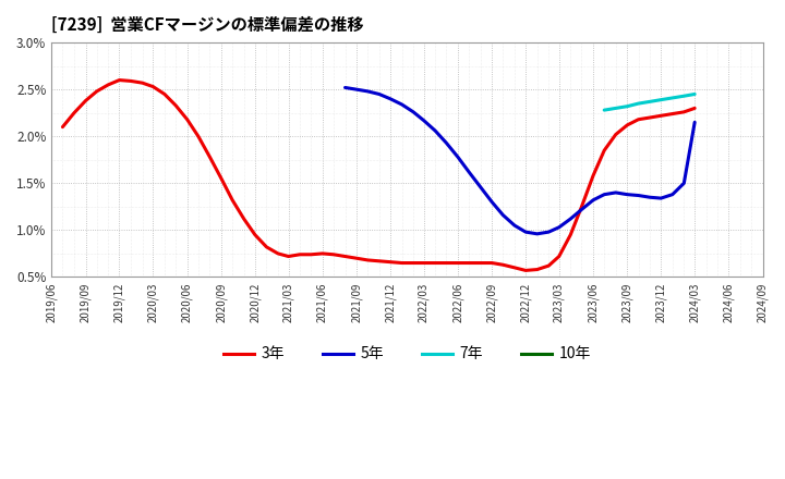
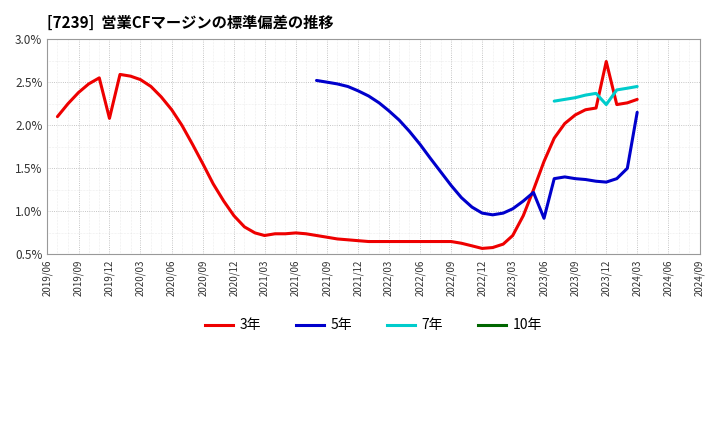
3年/2019/12: 2.60% -> 2.08%
5年/2023/06: 1.32% -> 0.92%
3年/2023/12: 2.22% -> 2.74%
7年/2023/12: 2.39% -> 2.24%
